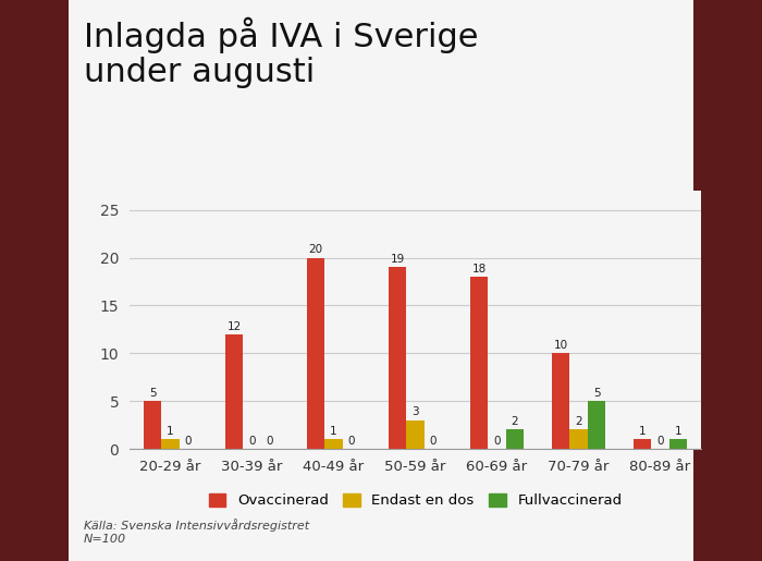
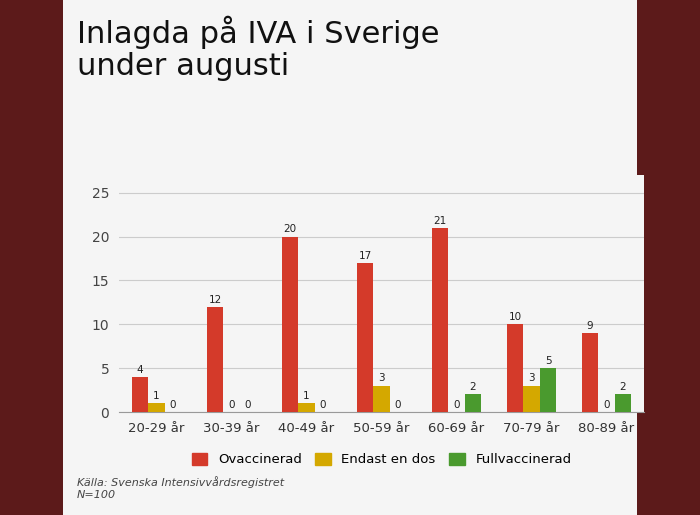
Ovaccinerad/20-29 år: 5 -> 4
Ovaccinerad/50-59 år: 19 -> 17
Ovaccinerad/60-69 år: 18 -> 21
Endast en dos/70-79 år: 2 -> 3
Ovaccinerad/80-89 år: 1 -> 9
Fullvaccinerad/80-89 år: 1 -> 2
